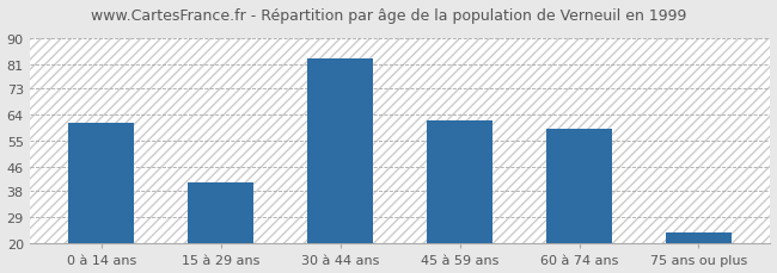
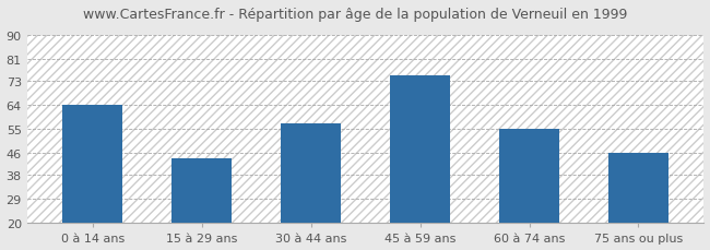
0 à 14 ans: 61 -> 64
15 à 29 ans: 41 -> 44
30 à 44 ans: 83 -> 57
45 à 59 ans: 62 -> 75
60 à 74 ans: 59 -> 55
75 ans ou plus: 24 -> 46
